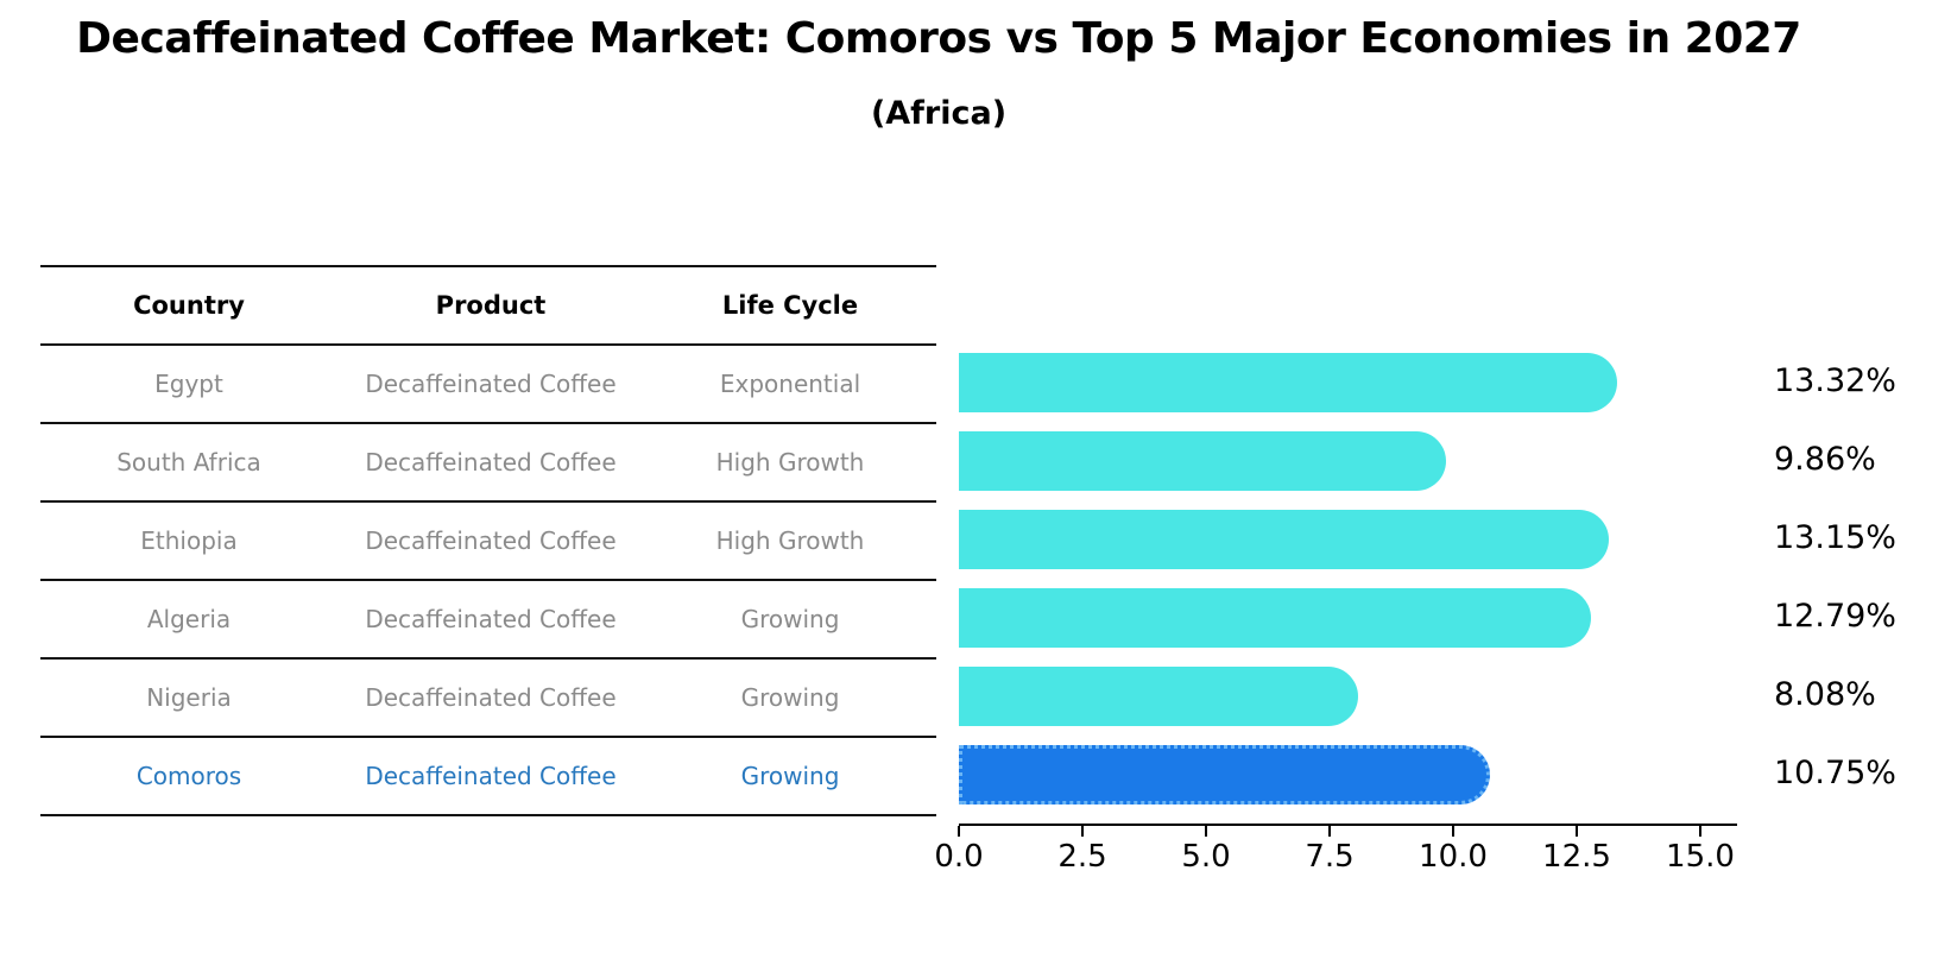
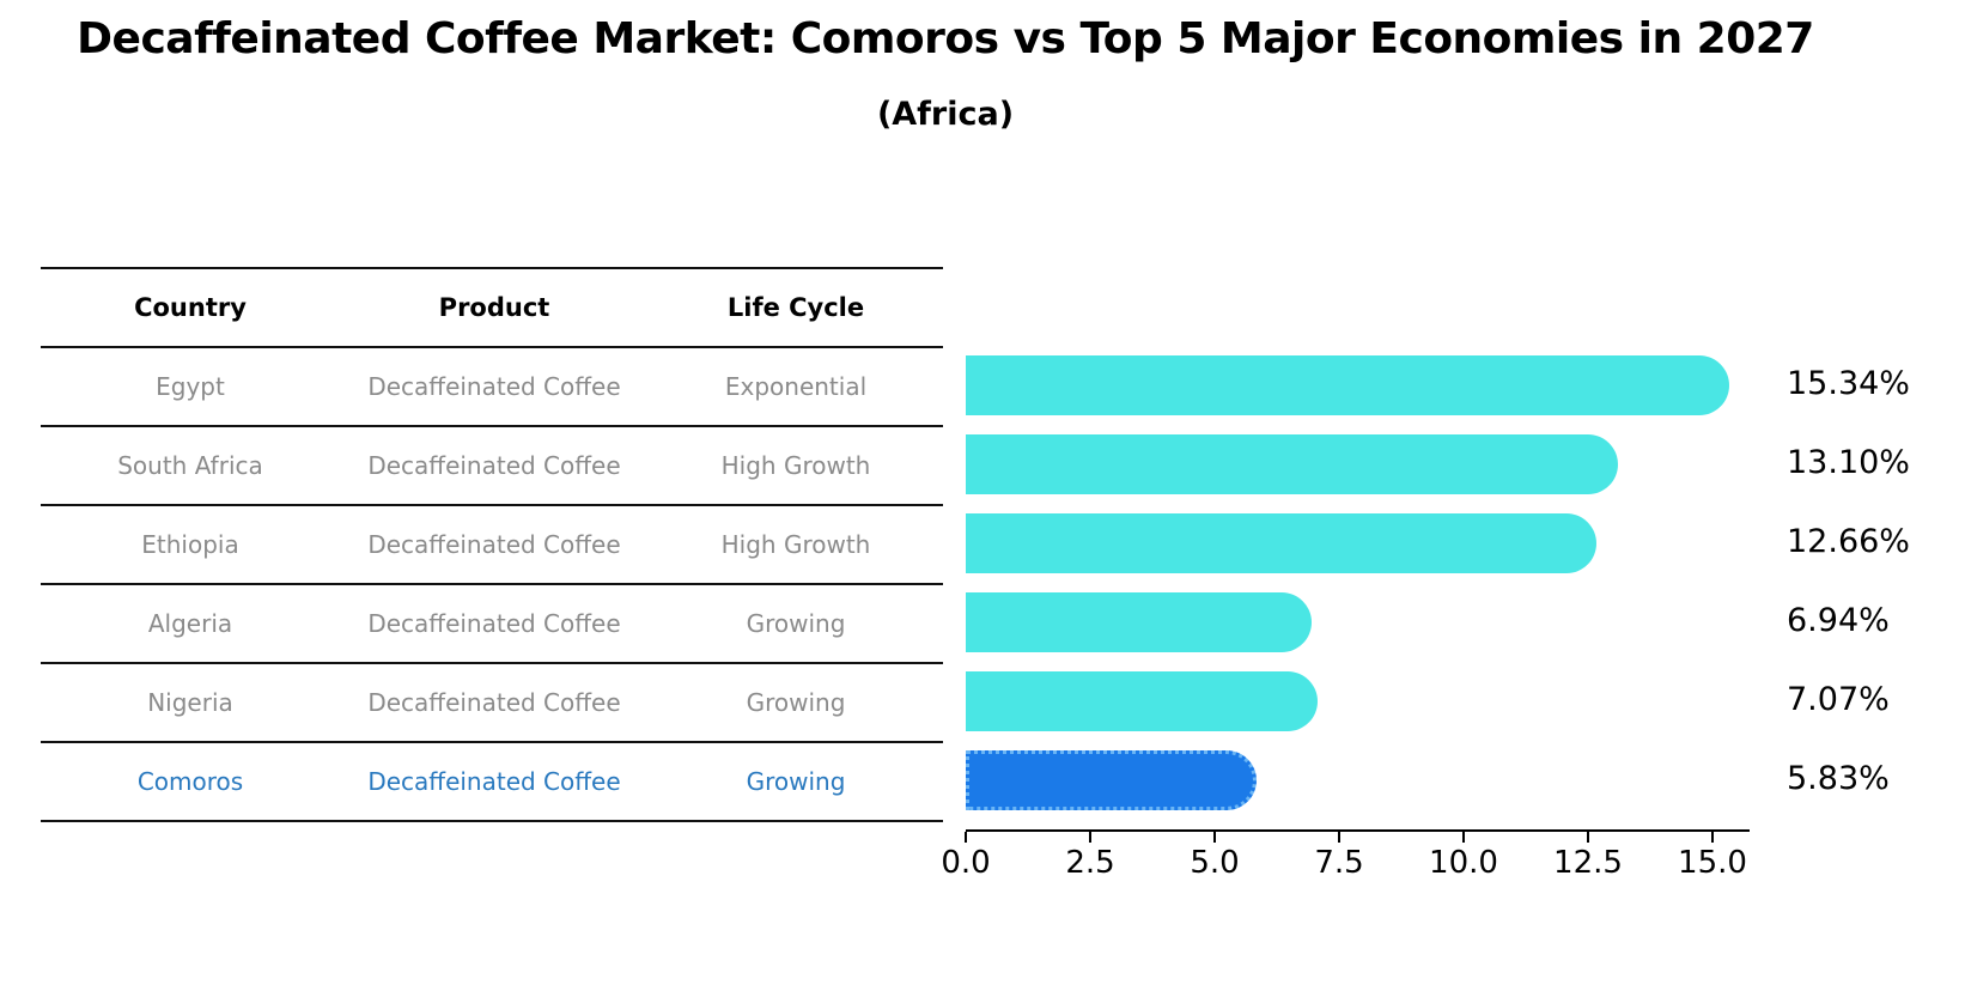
Egypt: 13.32% -> 15.34%
South Africa: 9.86% -> 13.10%
Ethiopia: 13.15% -> 12.66%
Algeria: 12.79% -> 6.94%
Nigeria: 8.08% -> 7.07%
Comoros: 10.75% -> 5.83%
